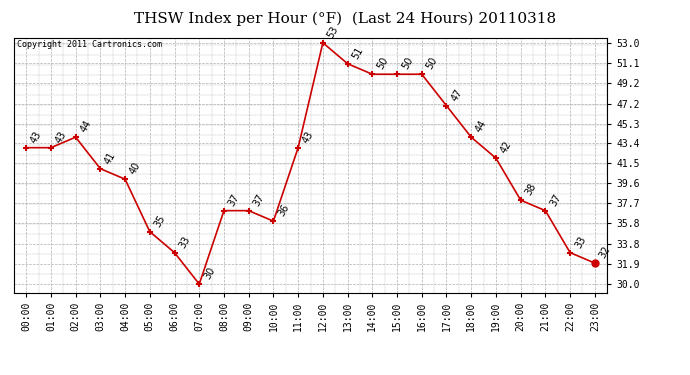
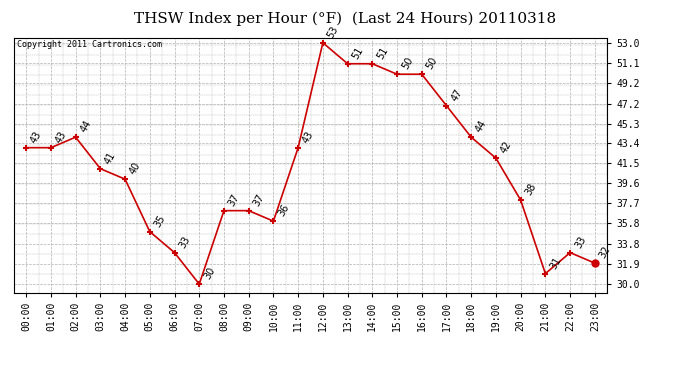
14:00: 50 -> 51
21:00: 37 -> 31
